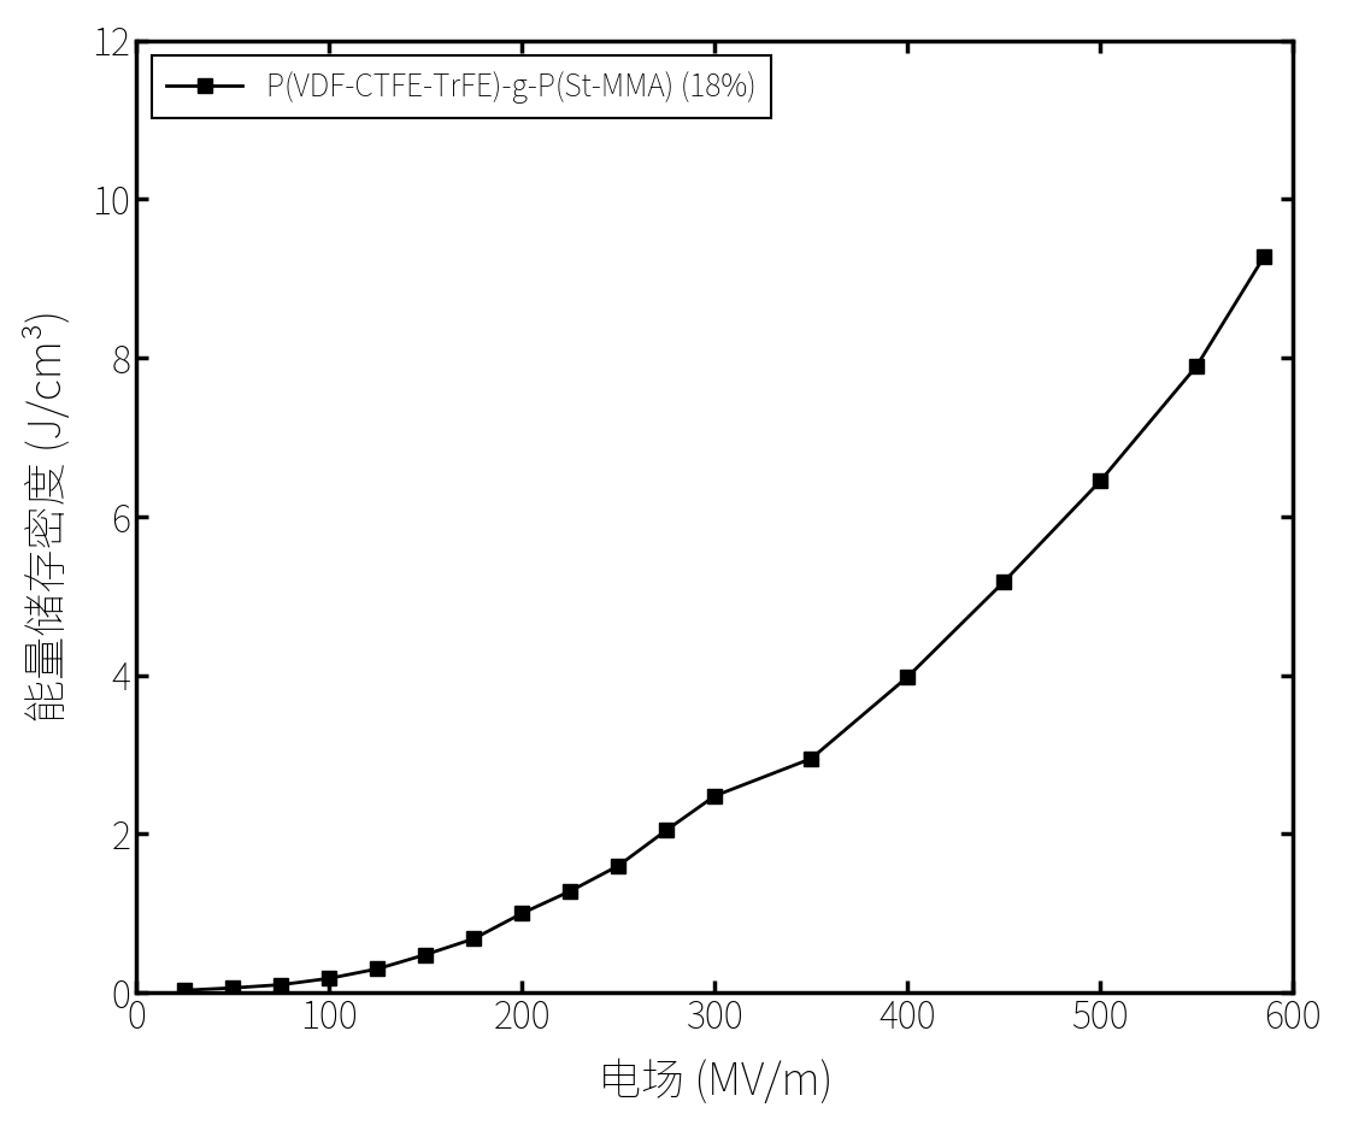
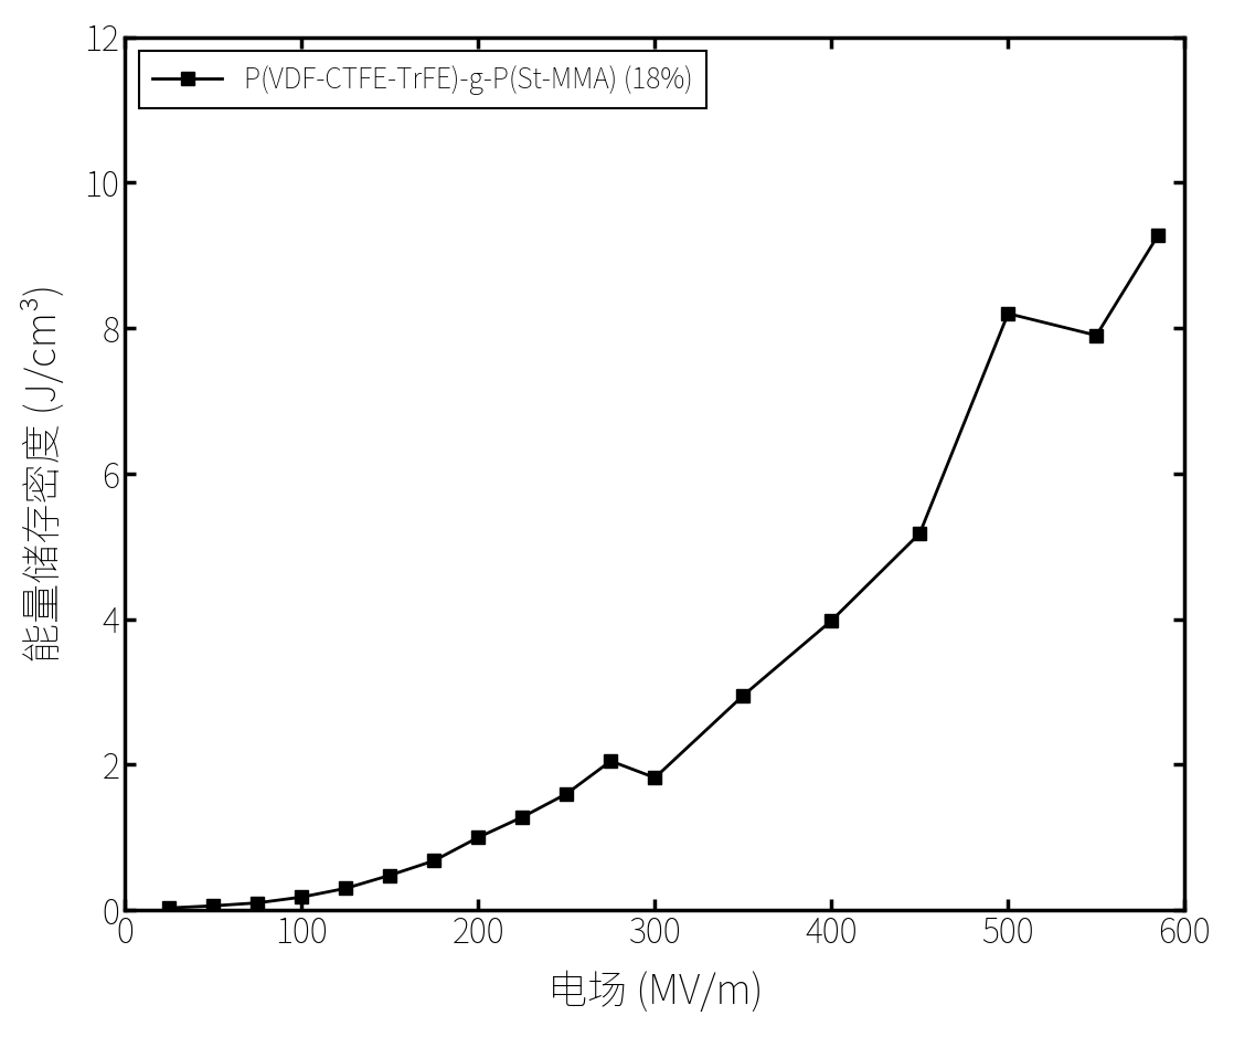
300: 2.48 -> 1.82
500: 6.45 -> 8.20
